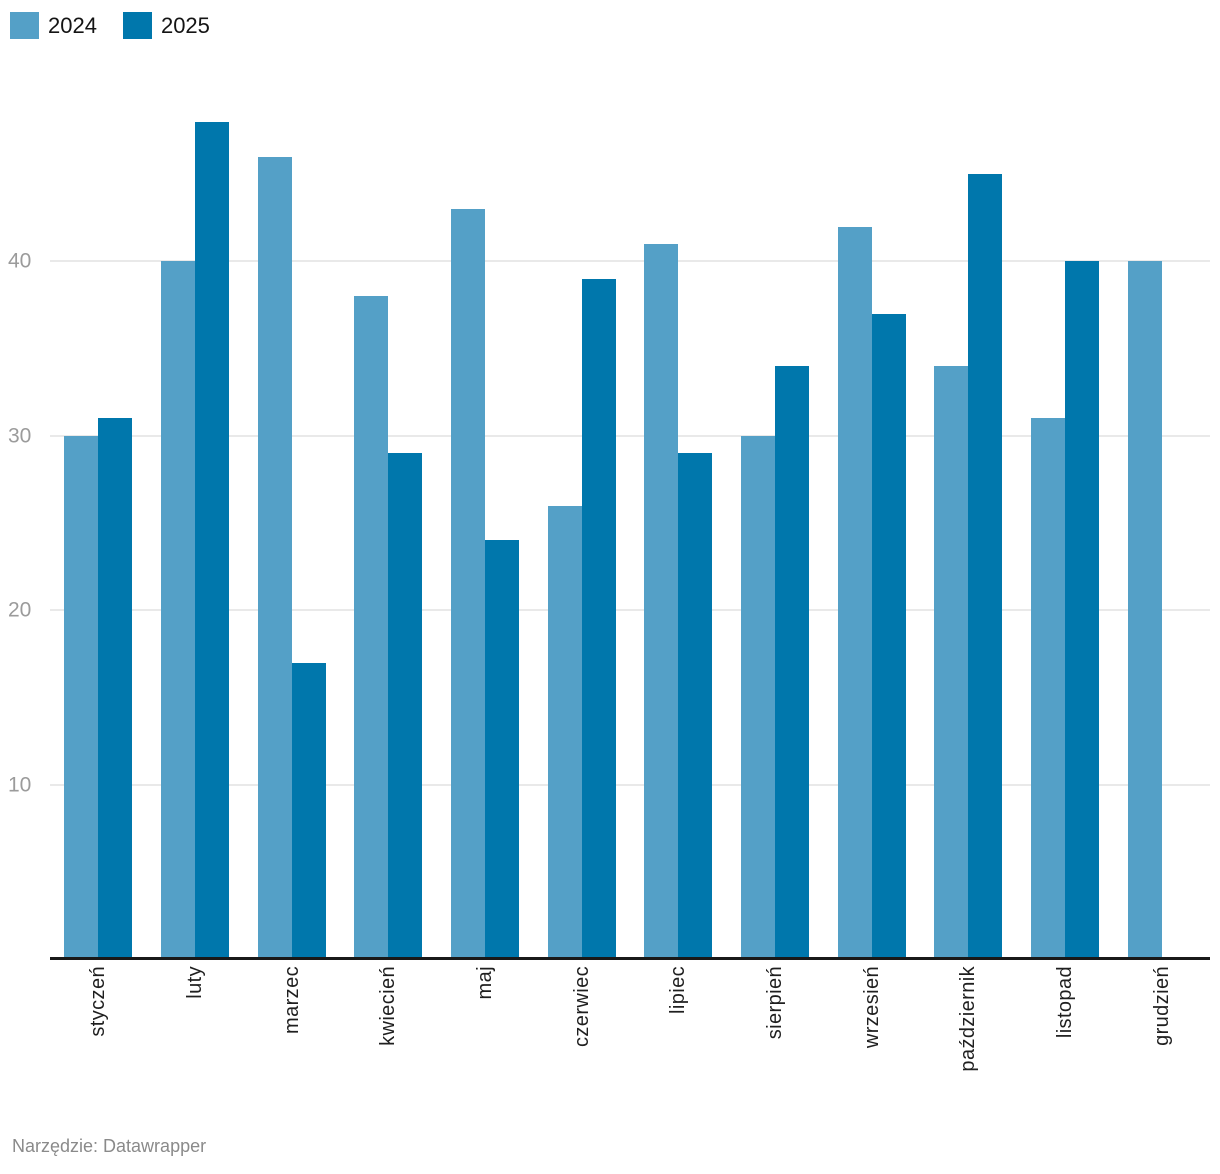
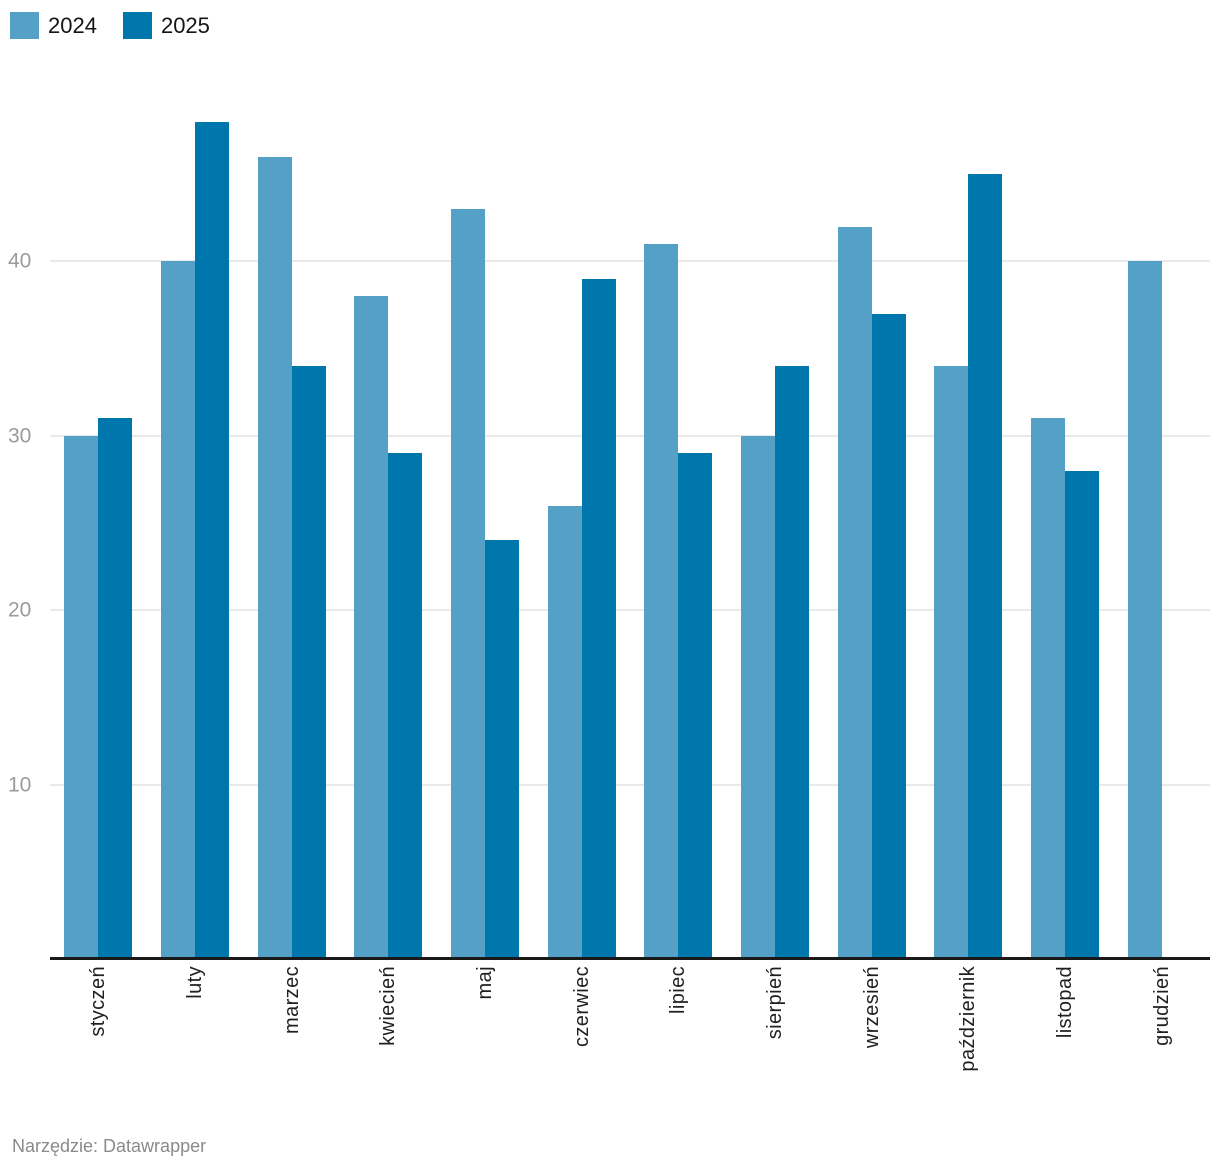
2025/marzec: 17 -> 34
2025/listopad: 40 -> 28
